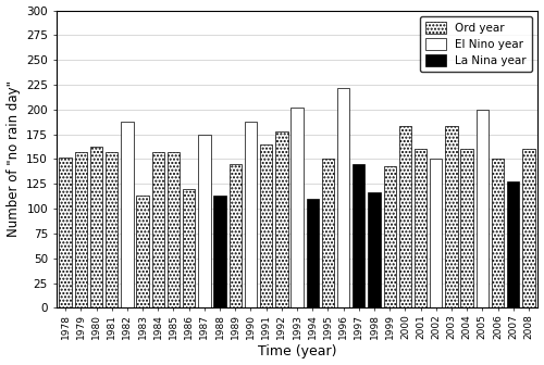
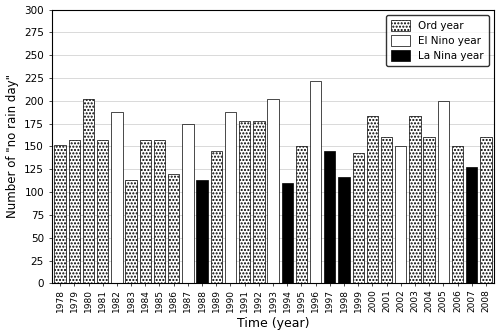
1980: 163 -> 202
1991: 165 -> 178
